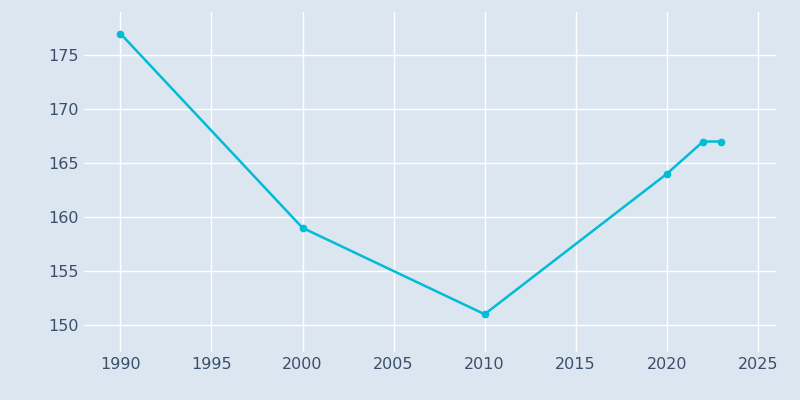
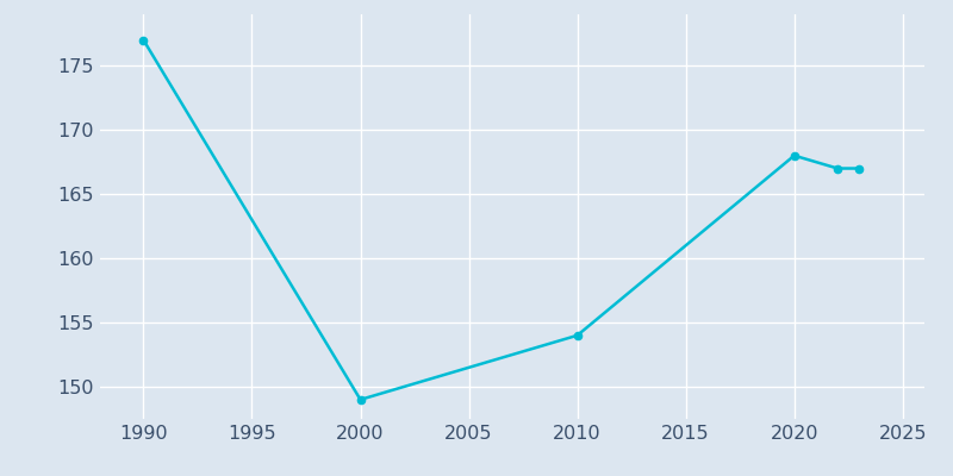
2000: 159 -> 149
2010: 151 -> 154
2020: 164 -> 168
